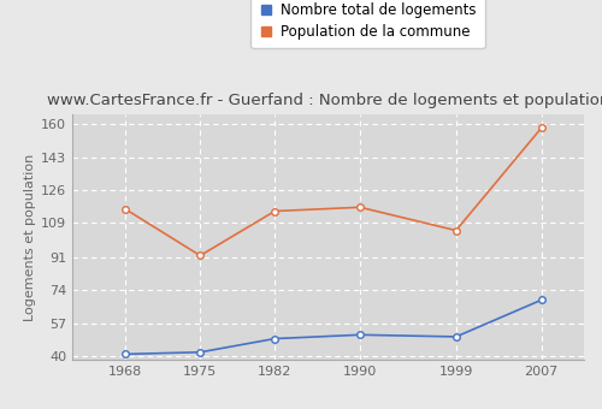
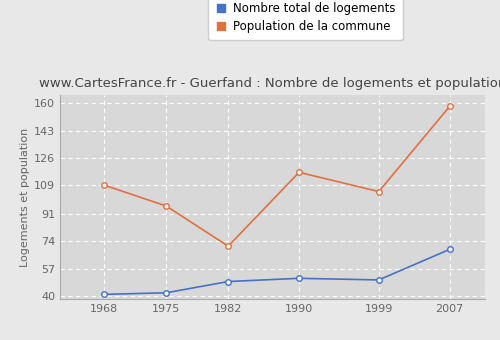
Population de la commune/1968: 116 -> 109
Population de la commune/1975: 92 -> 96
Population de la commune/1982: 115 -> 71
